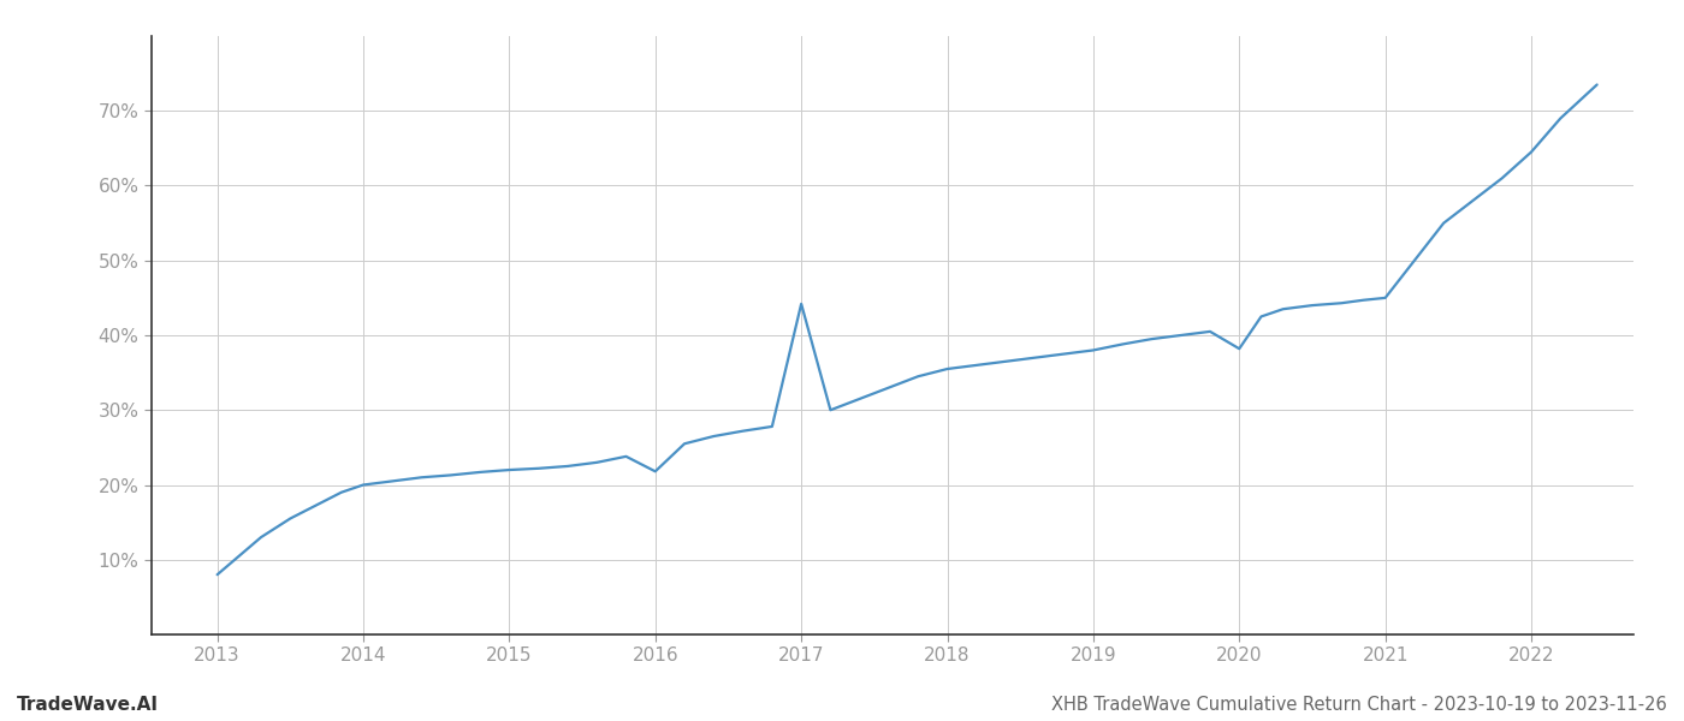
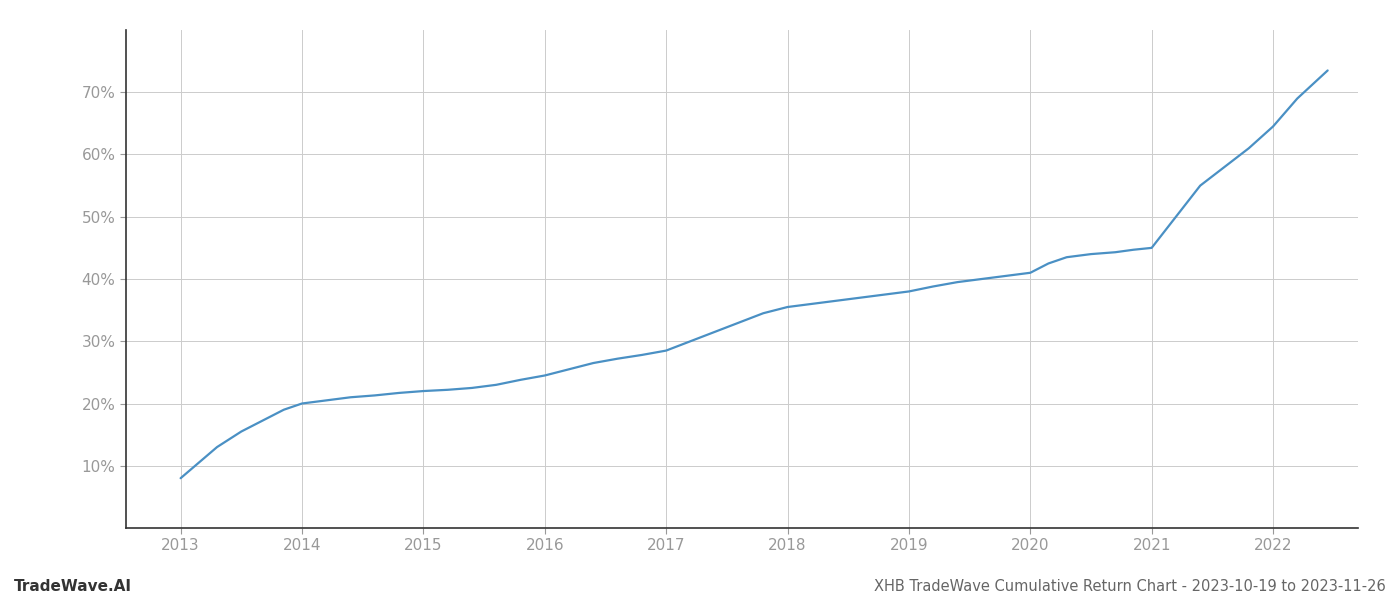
2016: 21.8% -> 24.5%
2017: 44.2% -> 28.5%
2020: 38.2% -> 41.0%
